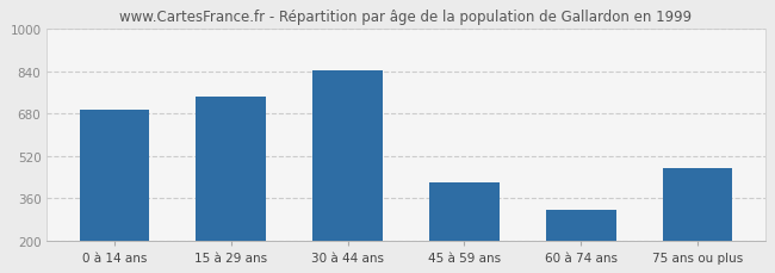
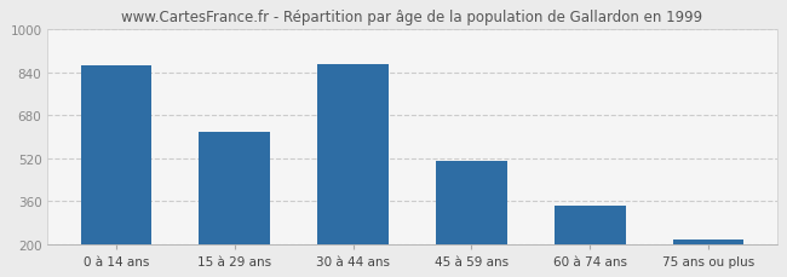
0 à 14 ans: 695 -> 868
15 à 29 ans: 745 -> 618
30 à 44 ans: 845 -> 872
45 à 59 ans: 420 -> 510
60 à 74 ans: 315 -> 342
75 ans ou plus: 475 -> 215
